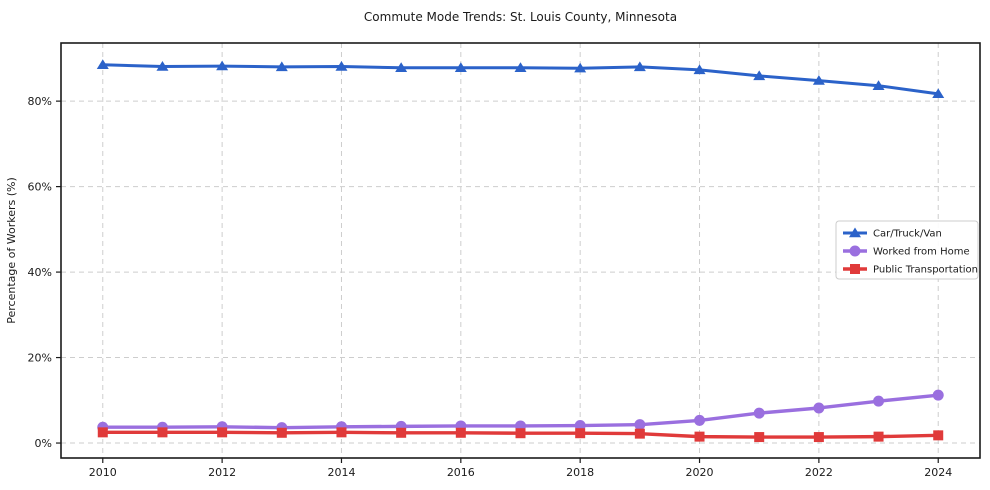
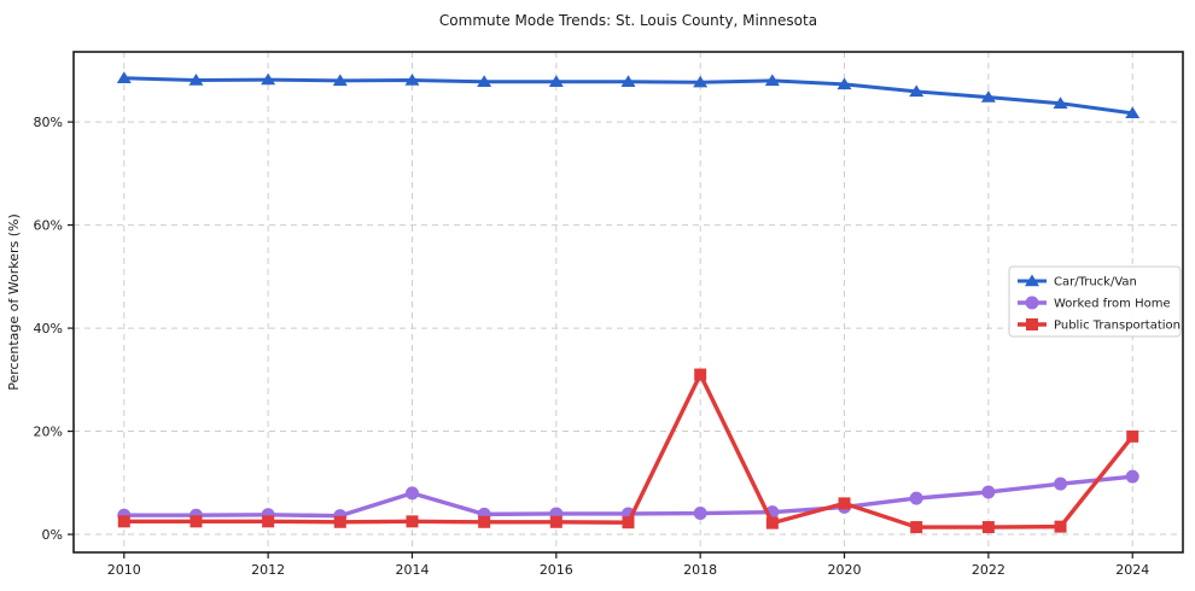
Worked from Home/2014: 4% -> 8%
Public Transportation/2018: 2% -> 31%
Public Transportation/2020: 2% -> 6%
Public Transportation/2024: 2% -> 19%
